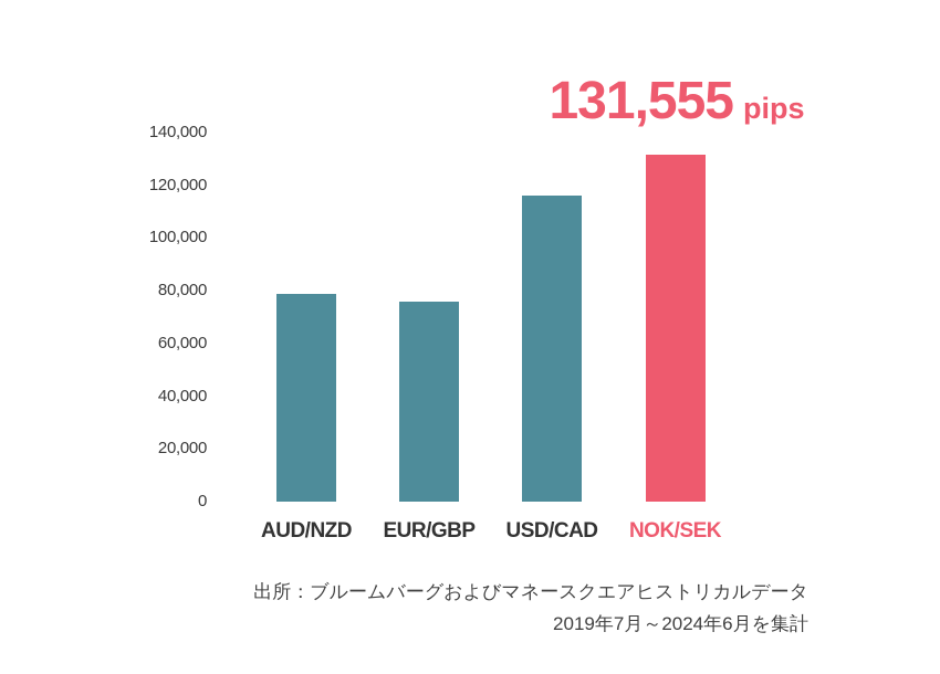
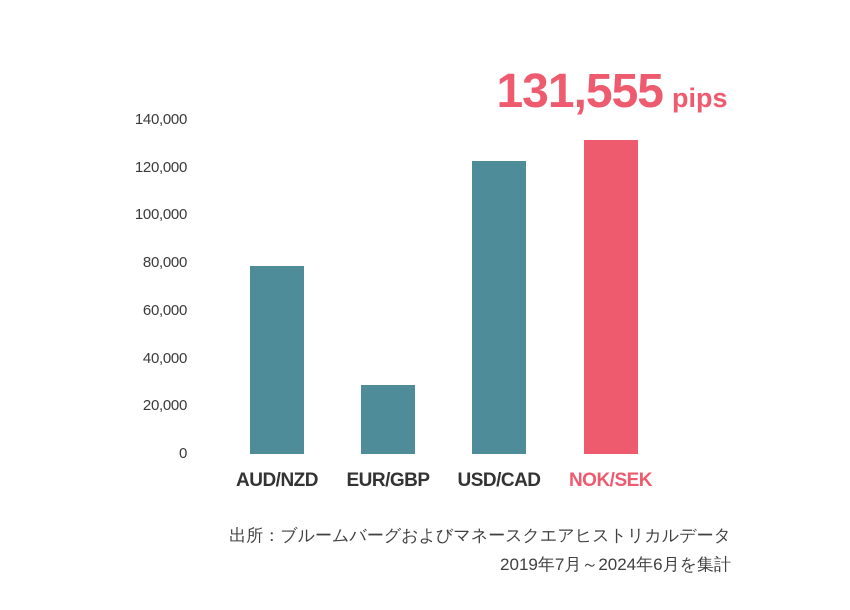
EUR/GBP: 76000 -> 29000
USD/CAD: 116000 -> 123000
